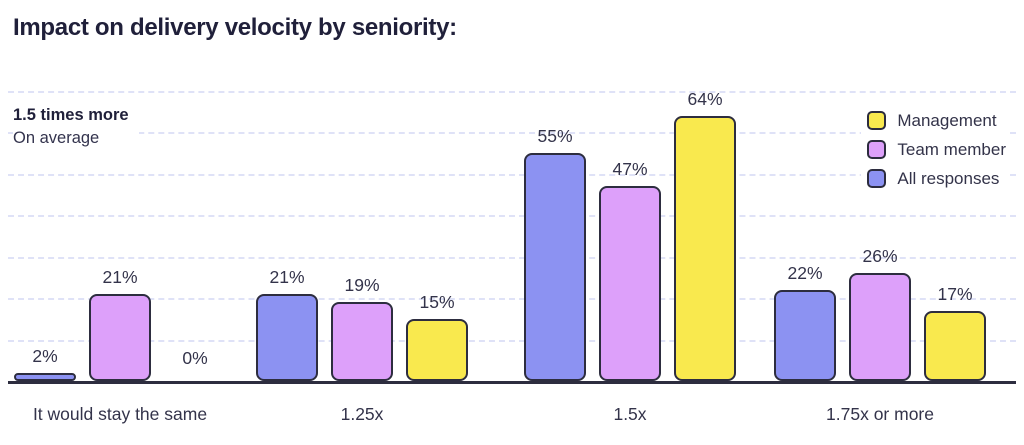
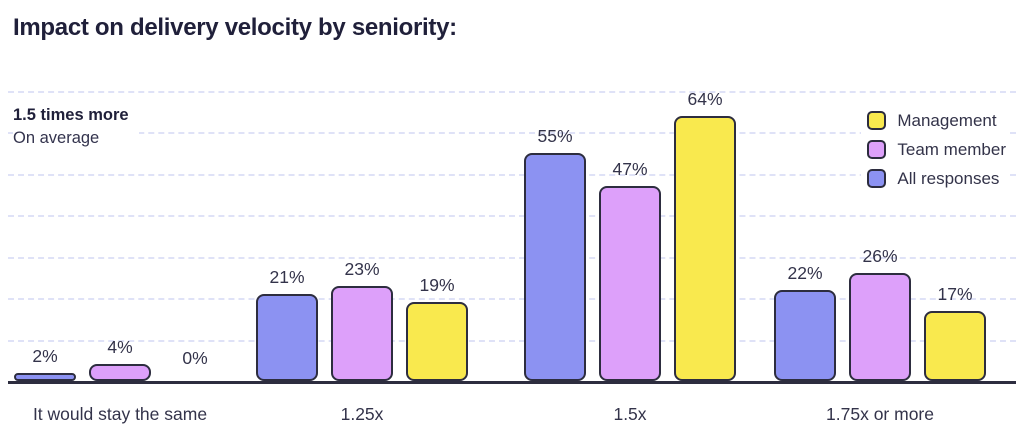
Team member/It would stay the same: 21% -> 4%
Team member/1.25x: 19% -> 23%
Management/1.25x: 15% -> 19%
